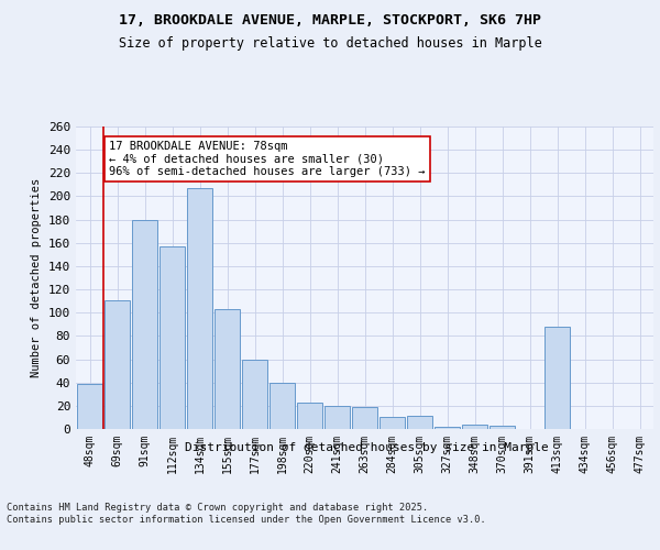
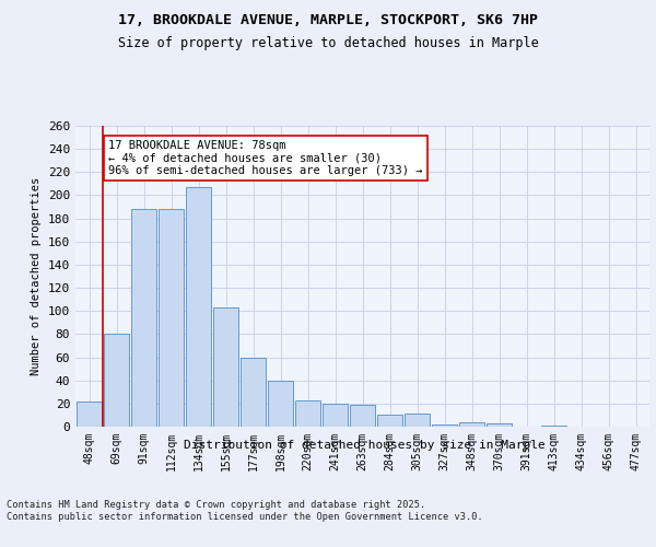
48sqm: 39 -> 22
69sqm: 111 -> 80
91sqm: 180 -> 188
112sqm: 157 -> 188
413sqm: 88 -> 1
